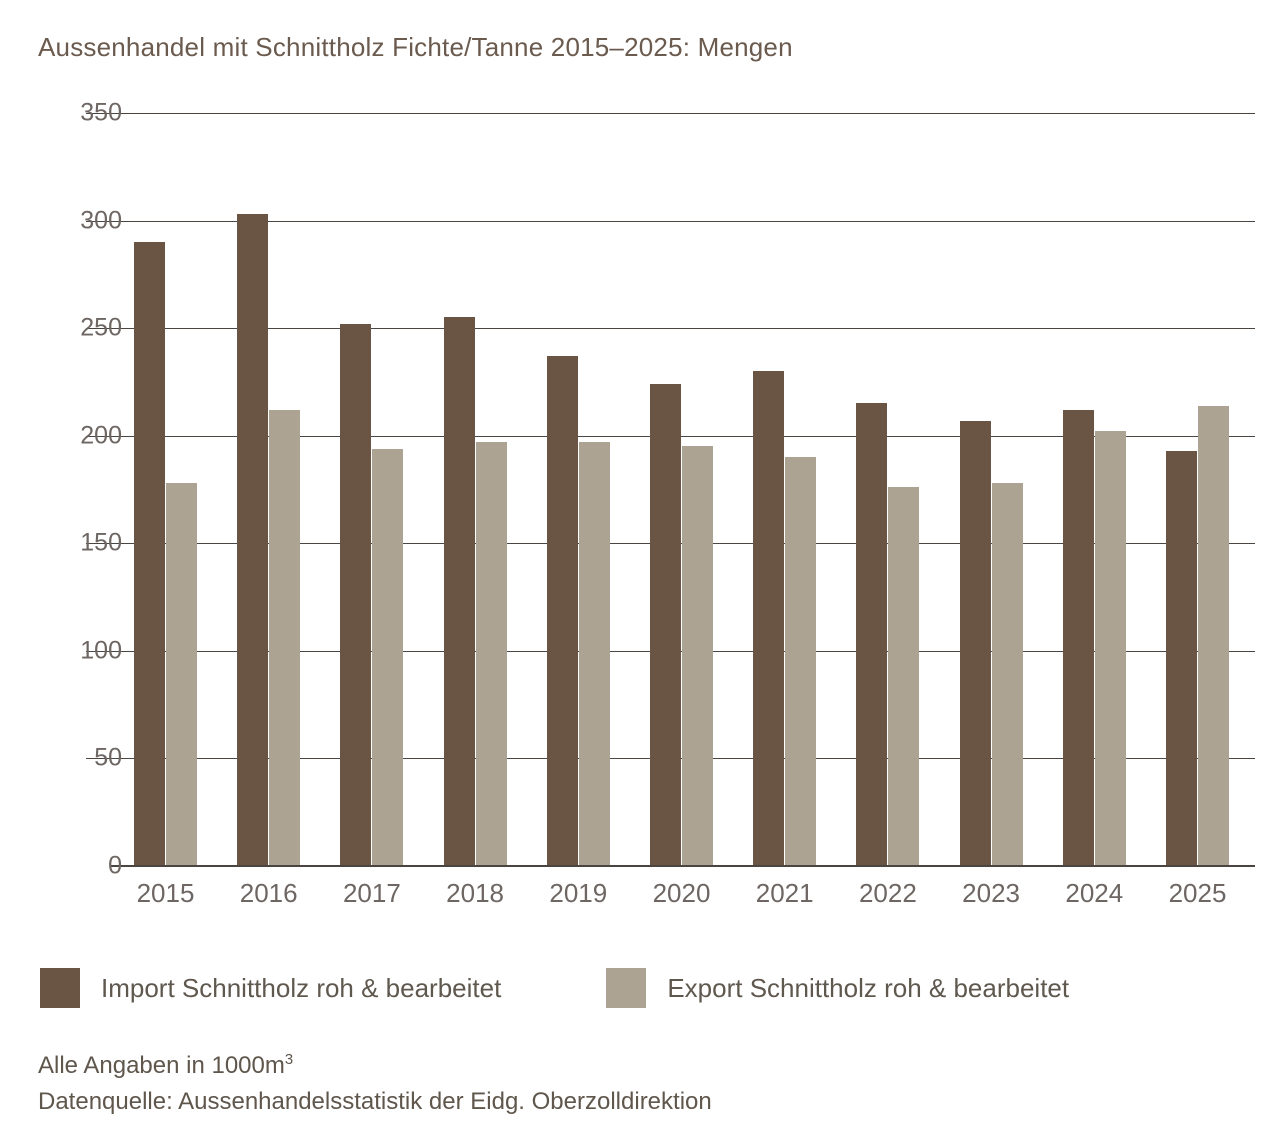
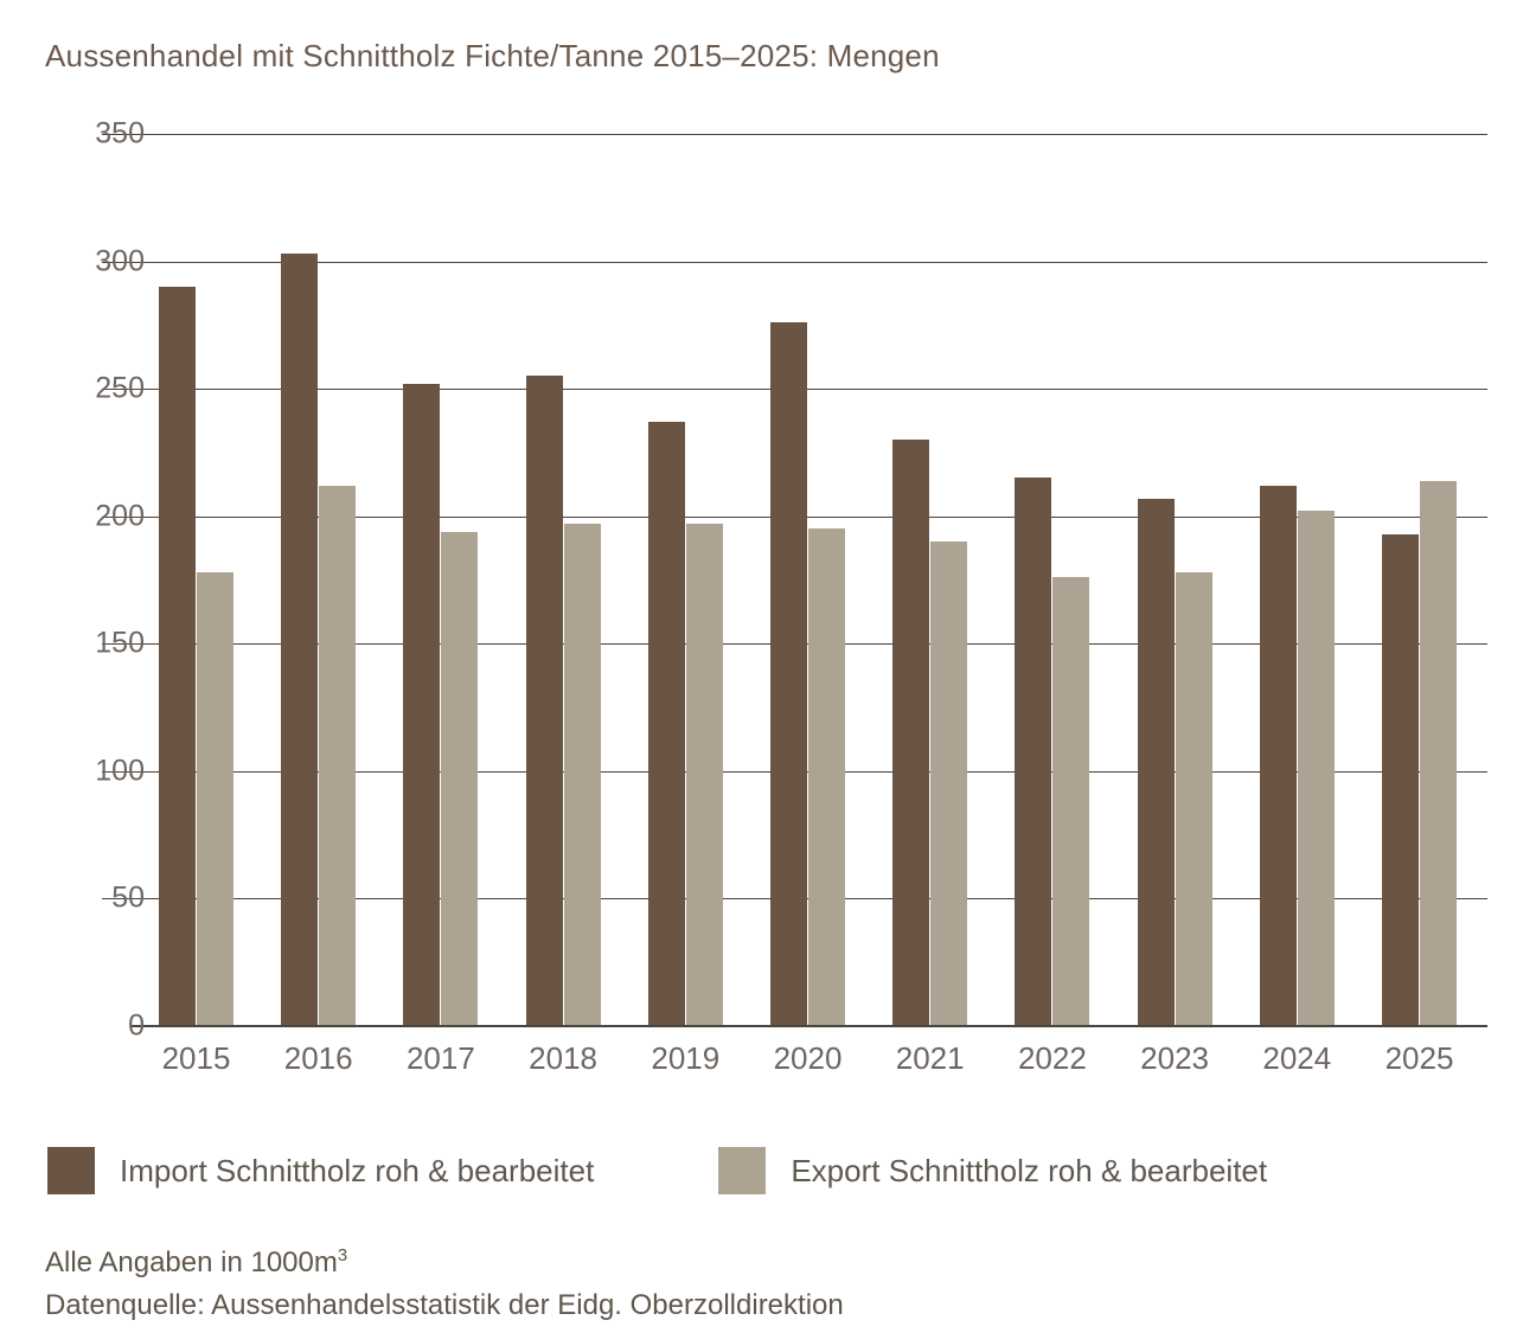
Import Schnittholz roh & bearbeitet/2020: 224 -> 276
